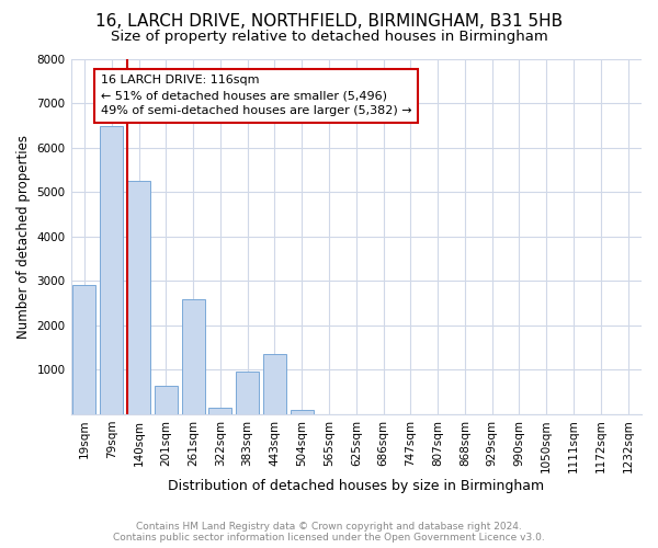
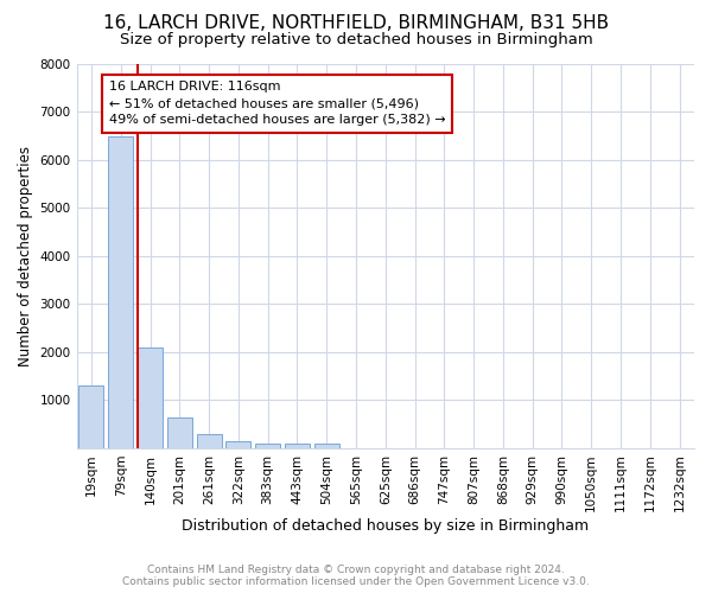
19sqm: 2900 -> 1300
140sqm: 5250 -> 2100
261sqm: 2600 -> 300
383sqm: 950 -> 100
443sqm: 1350 -> 100
